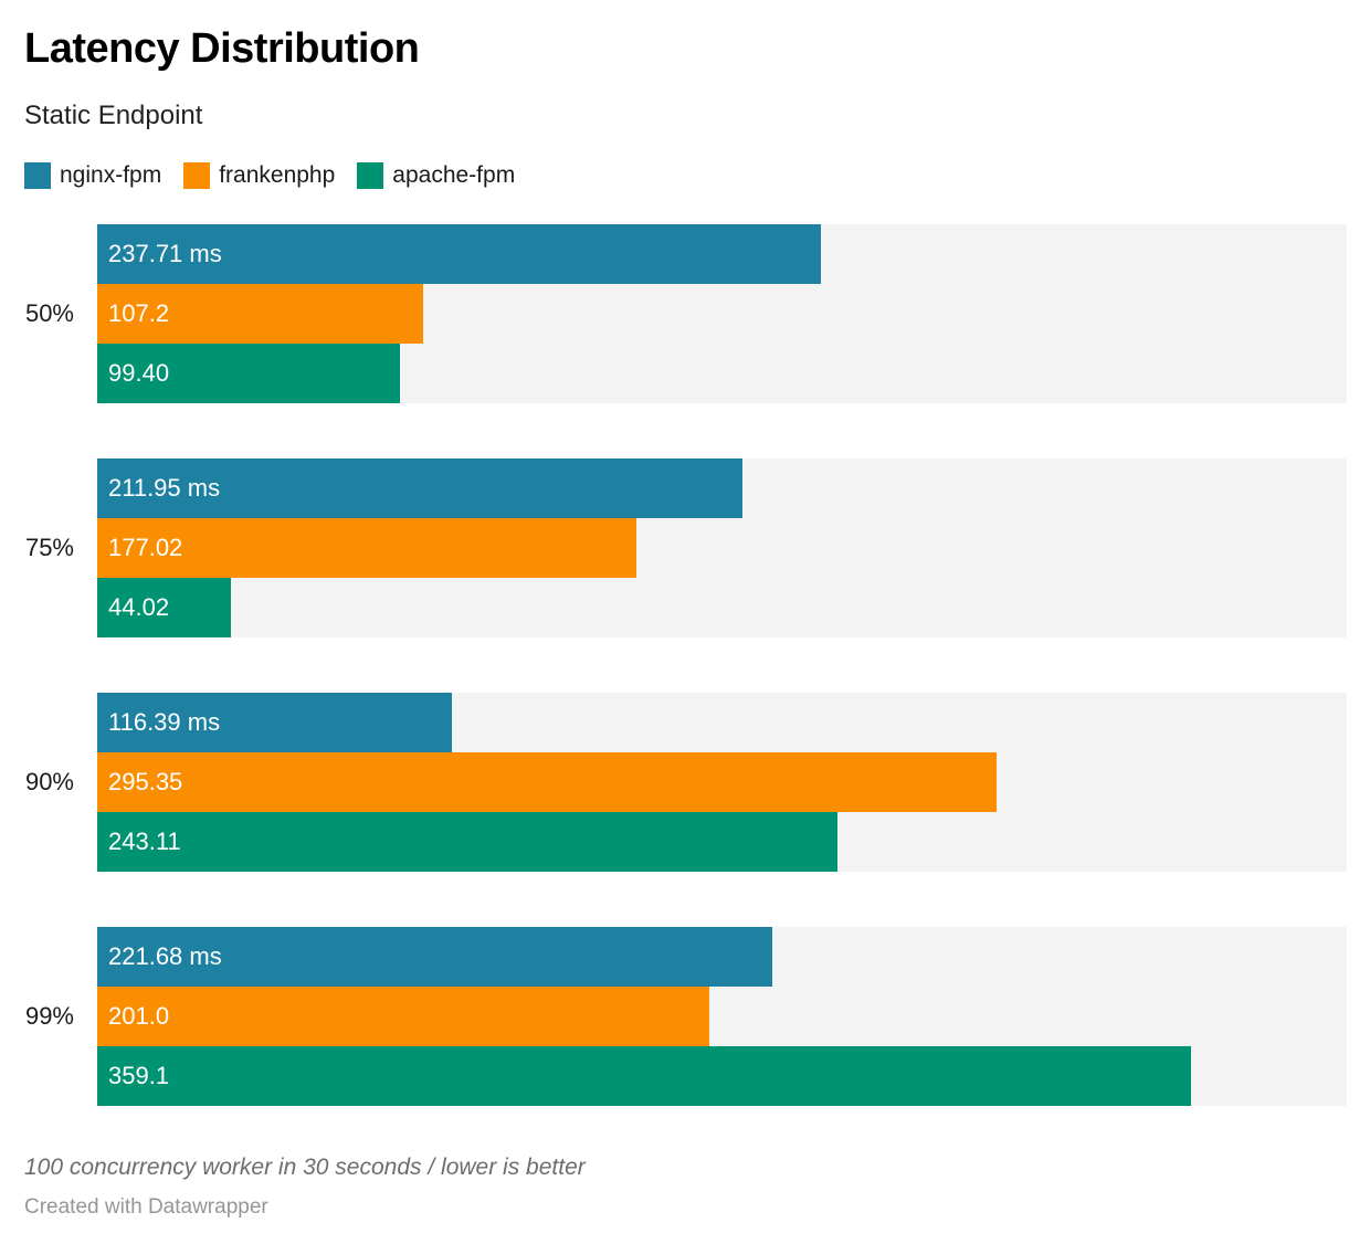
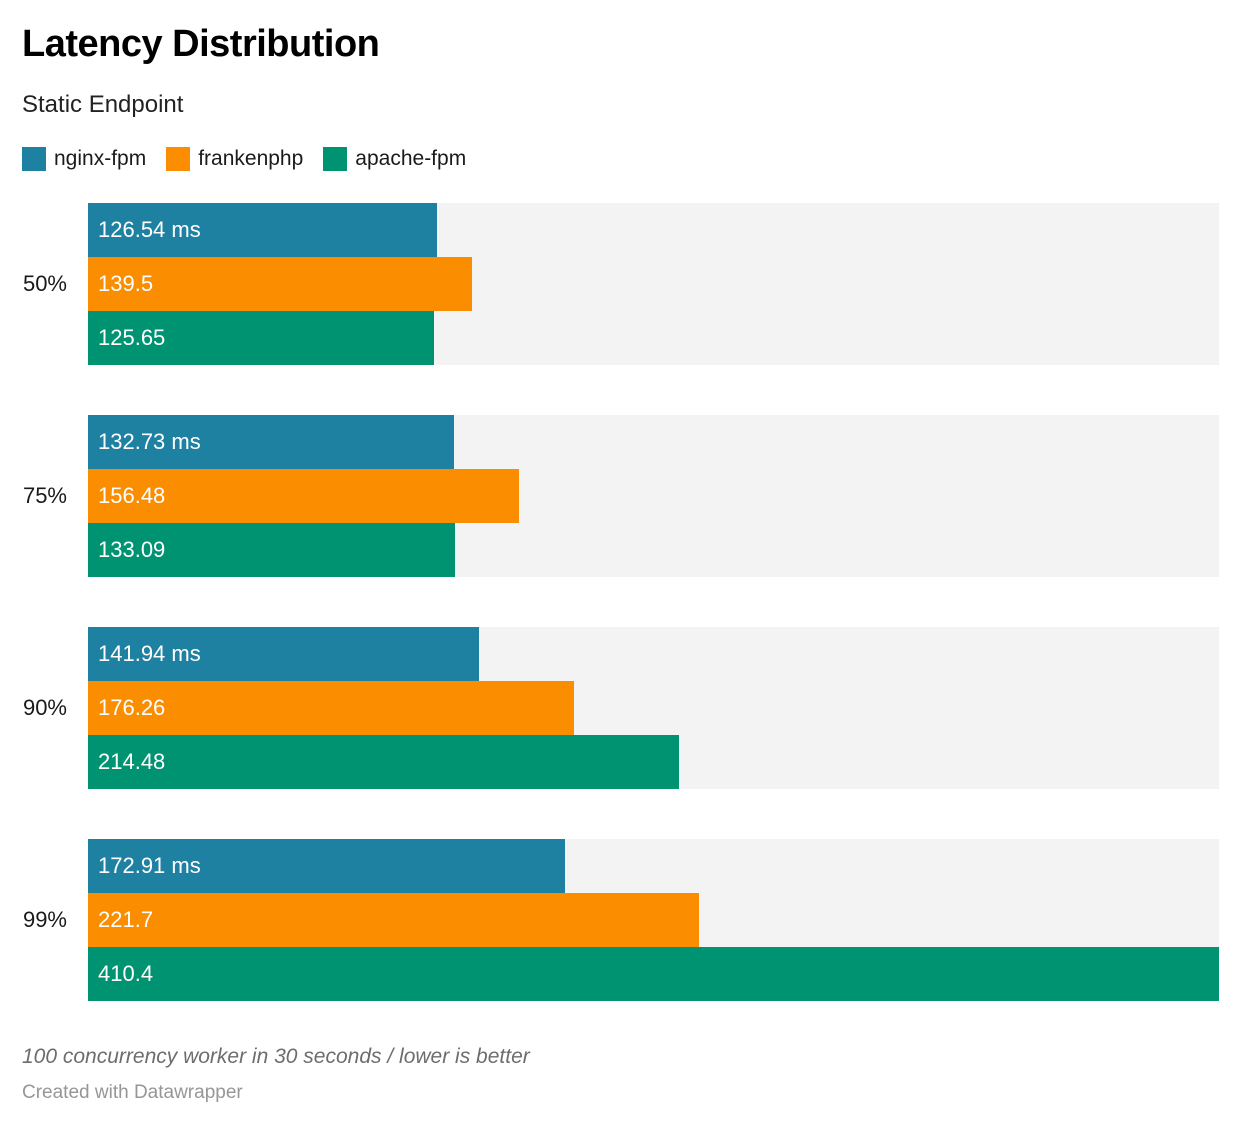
nginx-fpm/50%: 237.71 -> 126.54
frankenphp/50%: 107.2 -> 139.5
apache-fpm/50%: 99.40 -> 125.65
nginx-fpm/75%: 211.95 -> 132.73
frankenphp/75%: 177.02 -> 156.48
apache-fpm/75%: 44.02 -> 133.09
nginx-fpm/90%: 116.39 -> 141.94
frankenphp/90%: 295.35 -> 176.26
apache-fpm/90%: 243.11 -> 214.48
nginx-fpm/99%: 221.68 -> 172.91
frankenphp/99%: 201.0 -> 221.7
apache-fpm/99%: 359.1 -> 410.4
